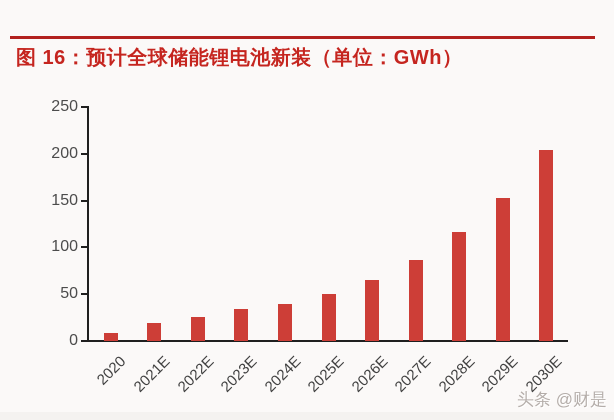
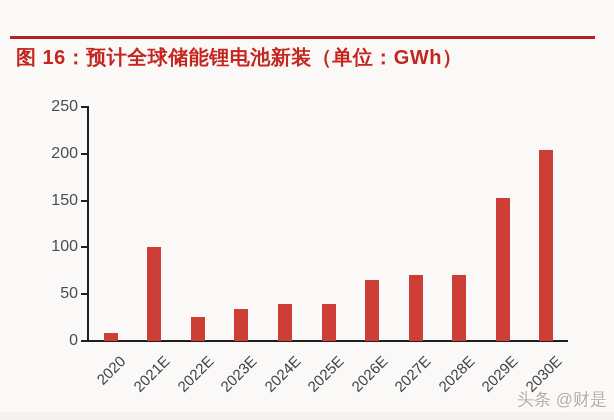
2021E: 20 -> 100
2025E: 50 -> 40
2027E: 90 -> 70
2028E: 120 -> 70
